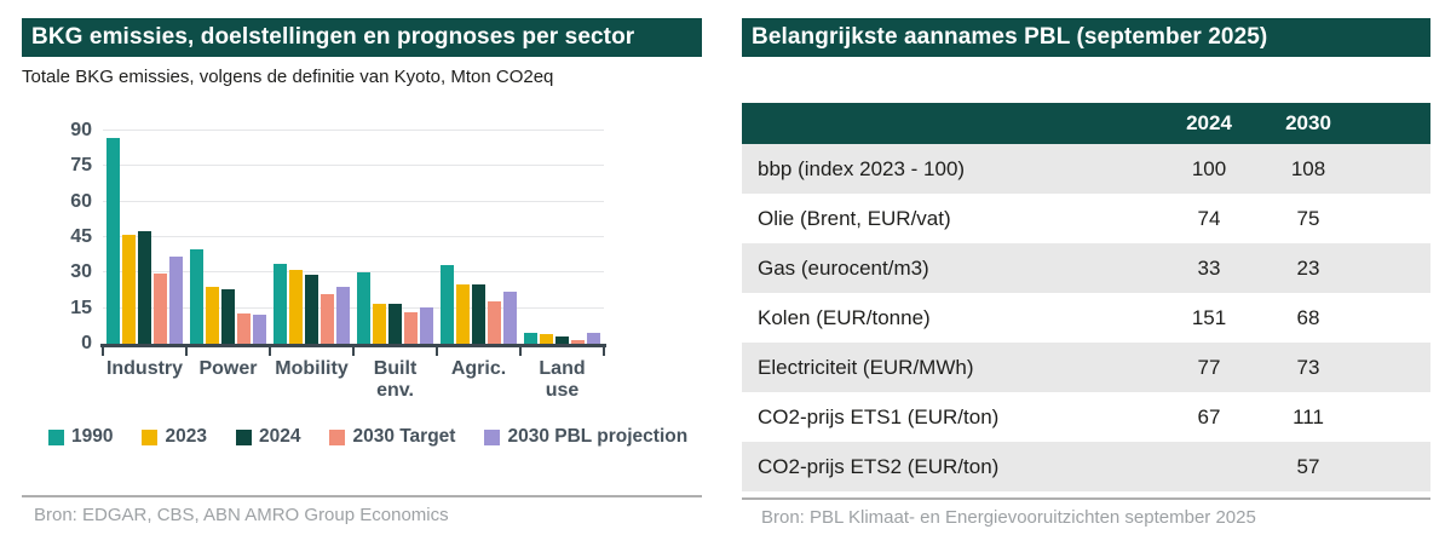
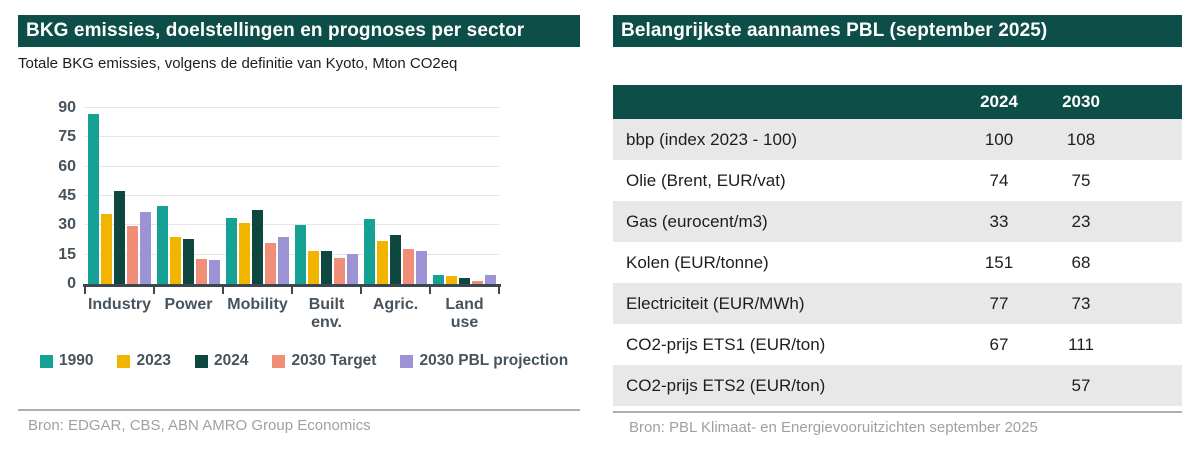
2023/Industry: 46 -> 36
2024/Mobility: 29 -> 38
2023/Agric.: 25 -> 22
2030 PBL projection/Agric.: 22 -> 17
